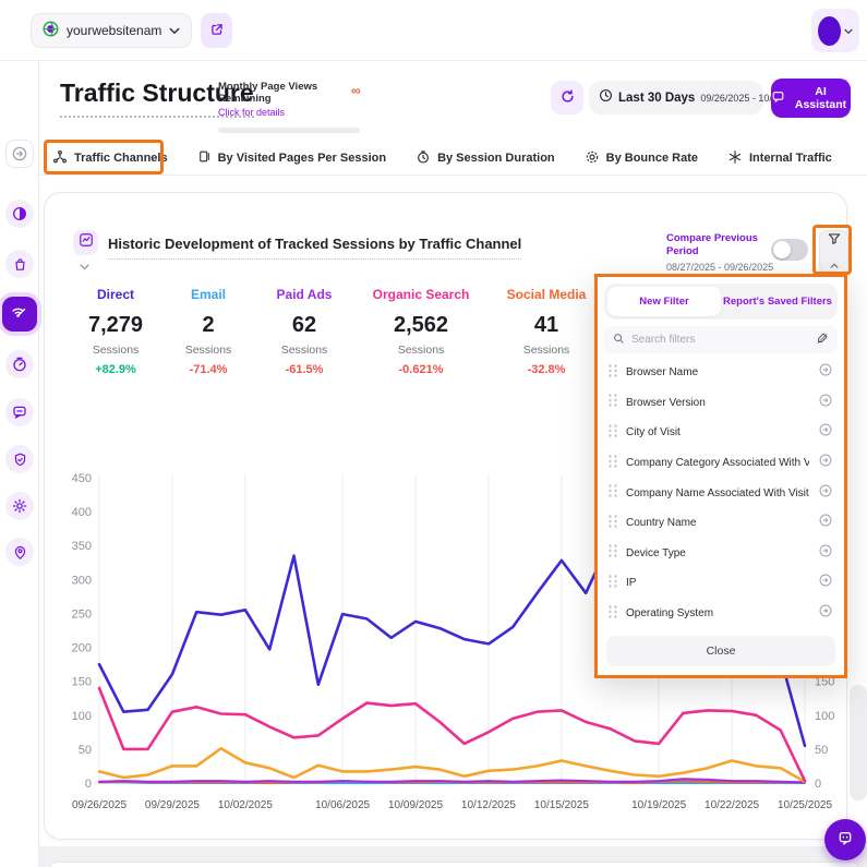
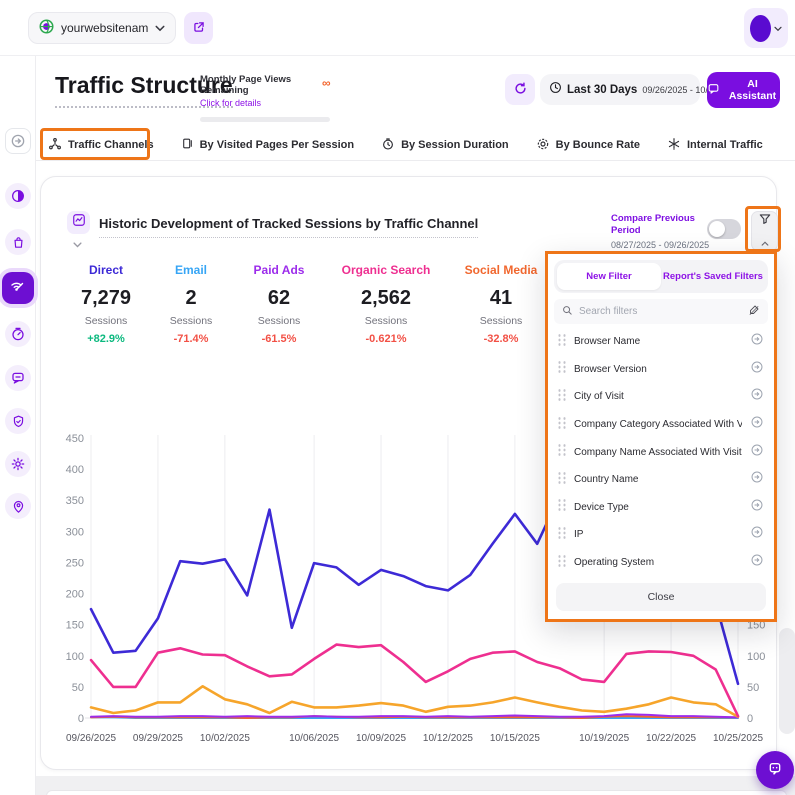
Organic Search/09/26/2025: 140 -> 90
